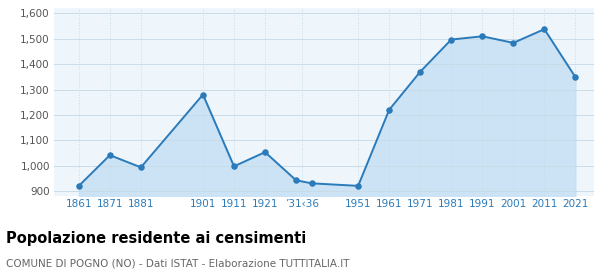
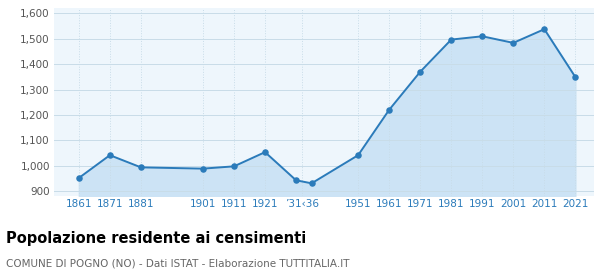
1861: 920 -> 951
1901: 1,280 -> 988
1951: 920 -> 1,041
